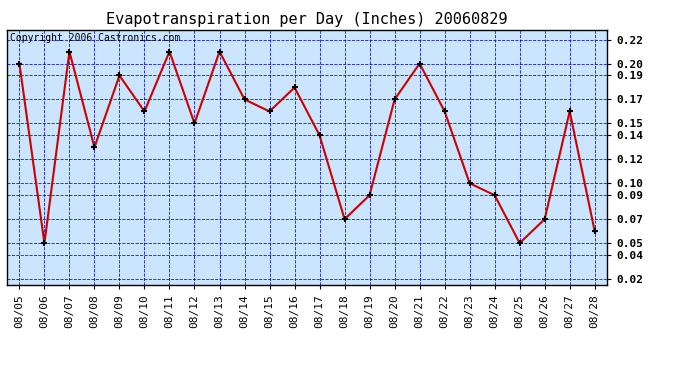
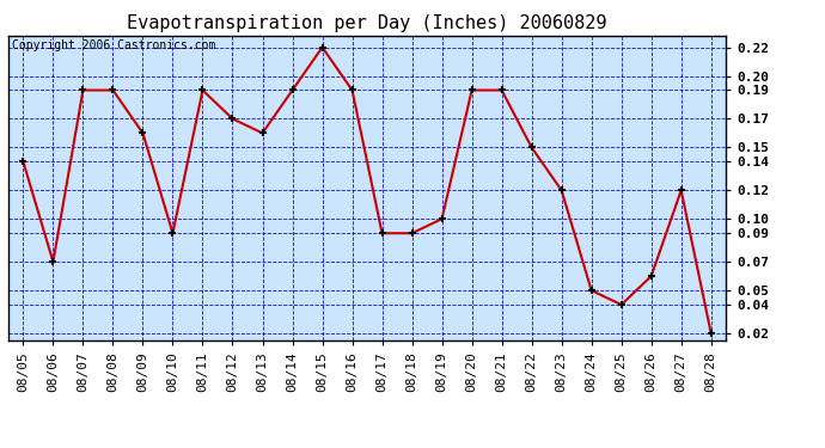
08/05: 0.20 -> 0.14
08/06: 0.05 -> 0.07
08/07: 0.21 -> 0.19
08/08: 0.13 -> 0.19
08/09: 0.19 -> 0.16
08/10: 0.16 -> 0.09
08/11: 0.21 -> 0.19
08/12: 0.15 -> 0.17
08/13: 0.21 -> 0.16
08/14: 0.17 -> 0.19
08/15: 0.16 -> 0.22
08/16: 0.18 -> 0.19
08/17: 0.14 -> 0.09
08/18: 0.07 -> 0.09
08/19: 0.09 -> 0.10
08/20: 0.17 -> 0.19
08/21: 0.20 -> 0.19
08/22: 0.16 -> 0.15
08/23: 0.10 -> 0.12
08/24: 0.09 -> 0.05
08/25: 0.05 -> 0.04
08/26: 0.07 -> 0.06
08/27: 0.16 -> 0.12
08/28: 0.06 -> 0.02
